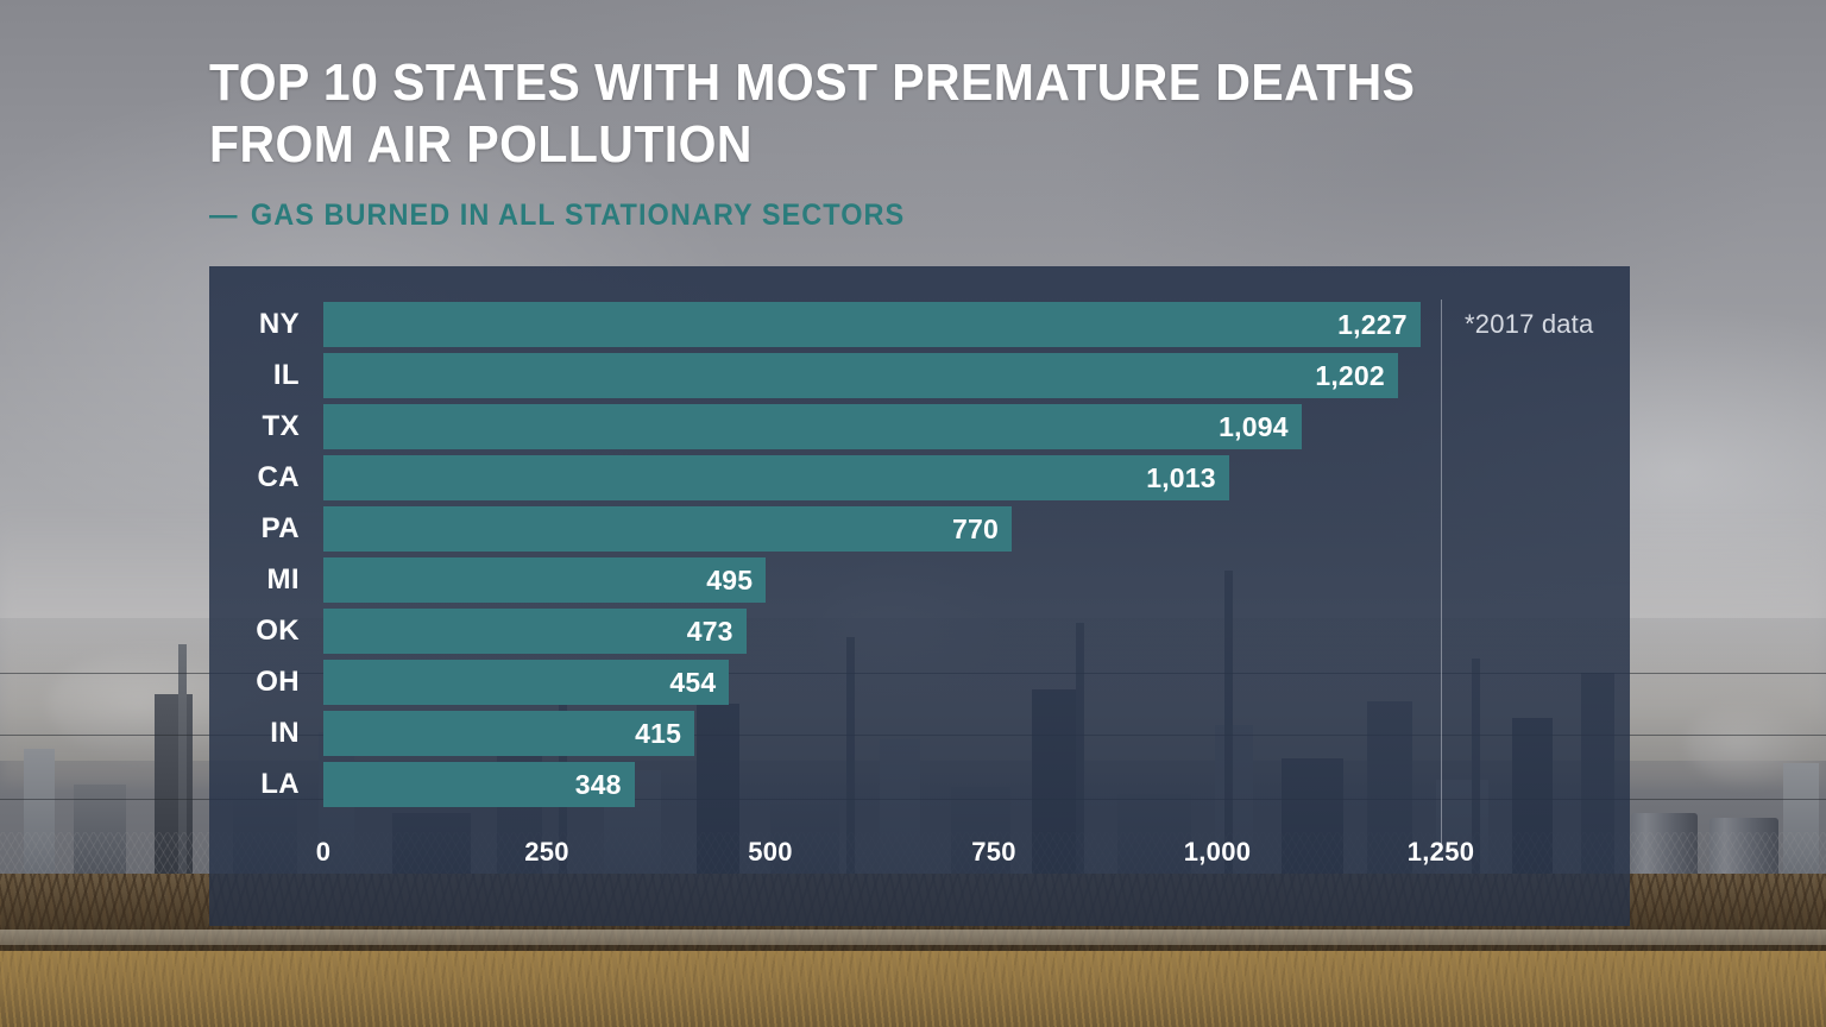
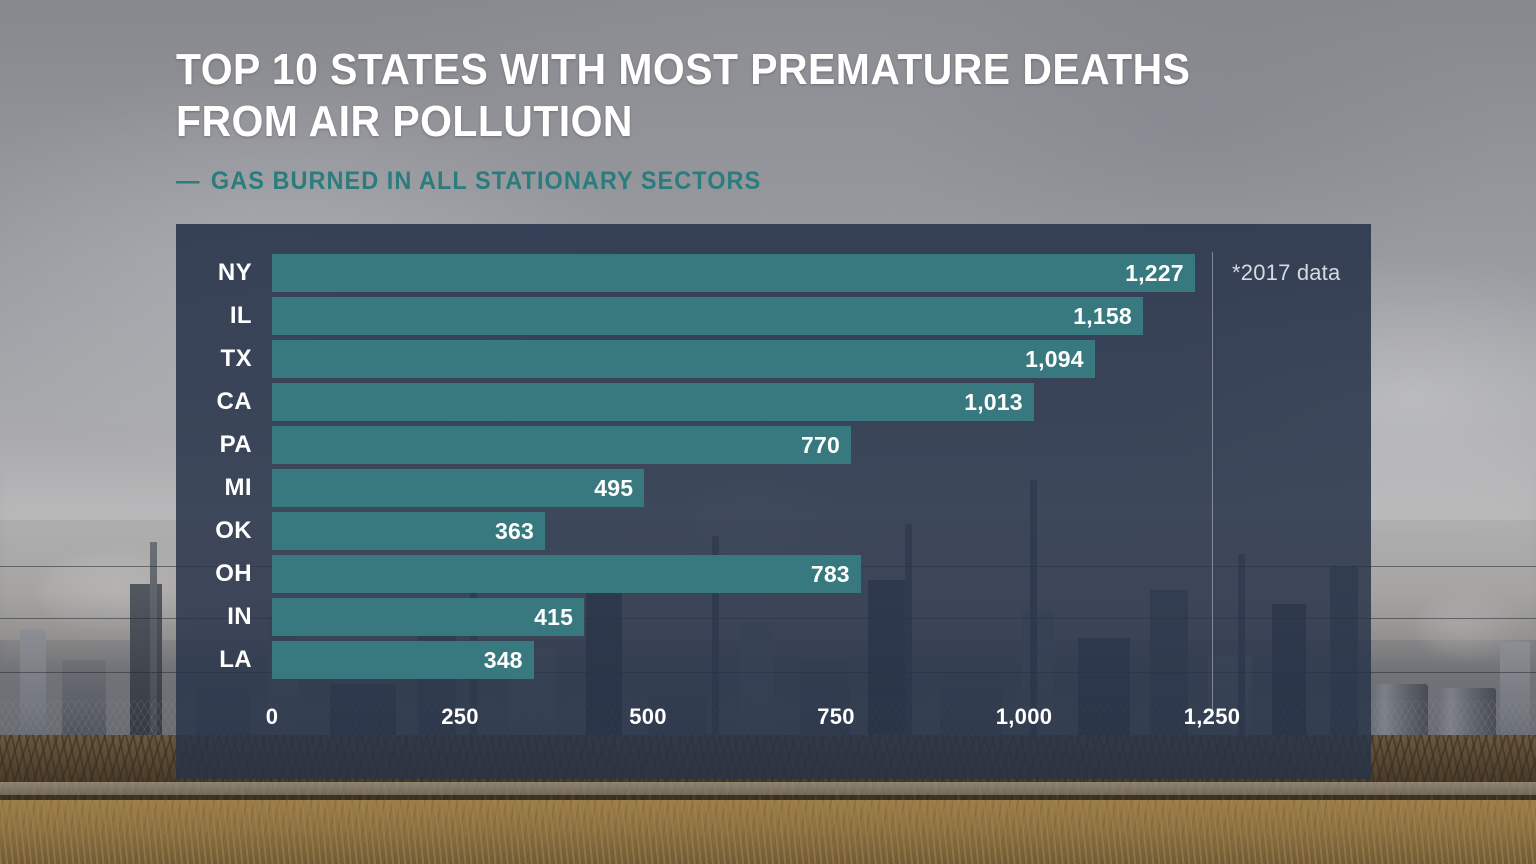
IL: 1,202 -> 1,158
OK: 473 -> 363
OH: 454 -> 783
